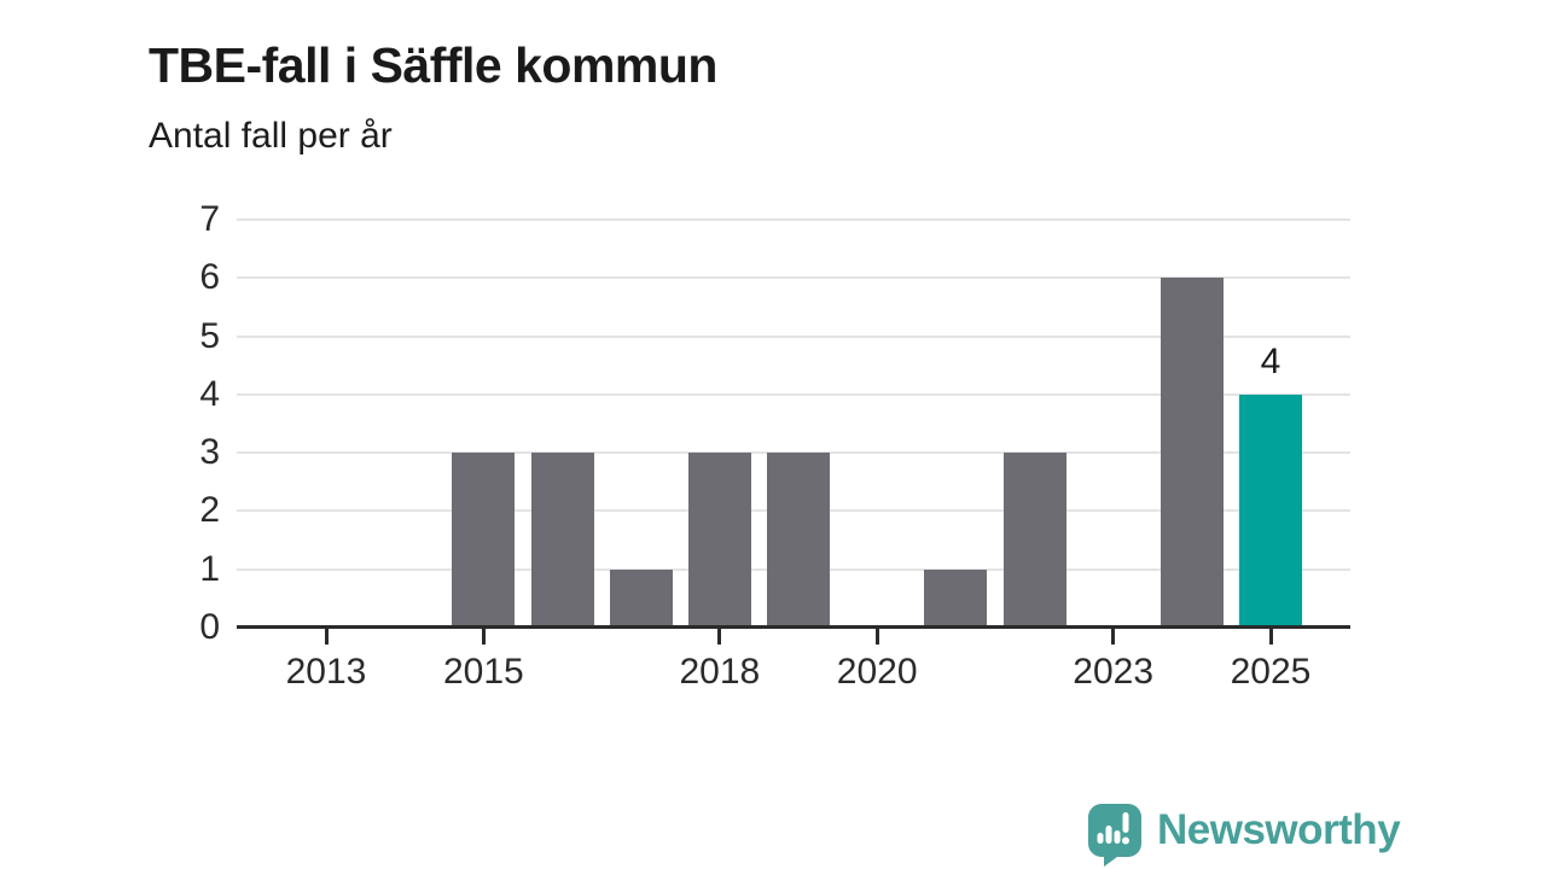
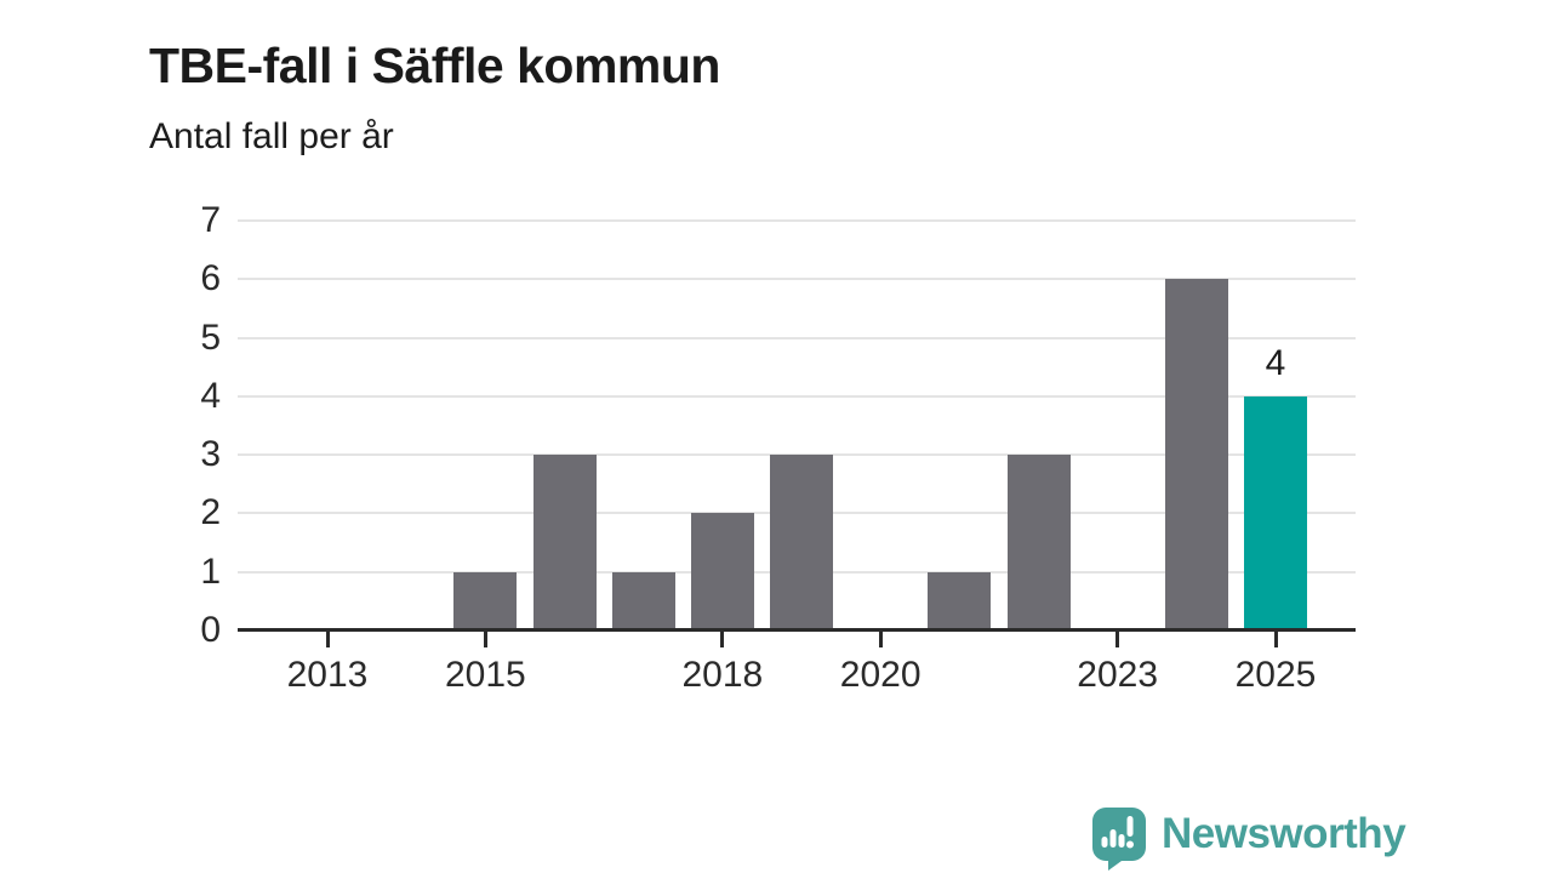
2015: 3 -> 1
2018: 3 -> 2
